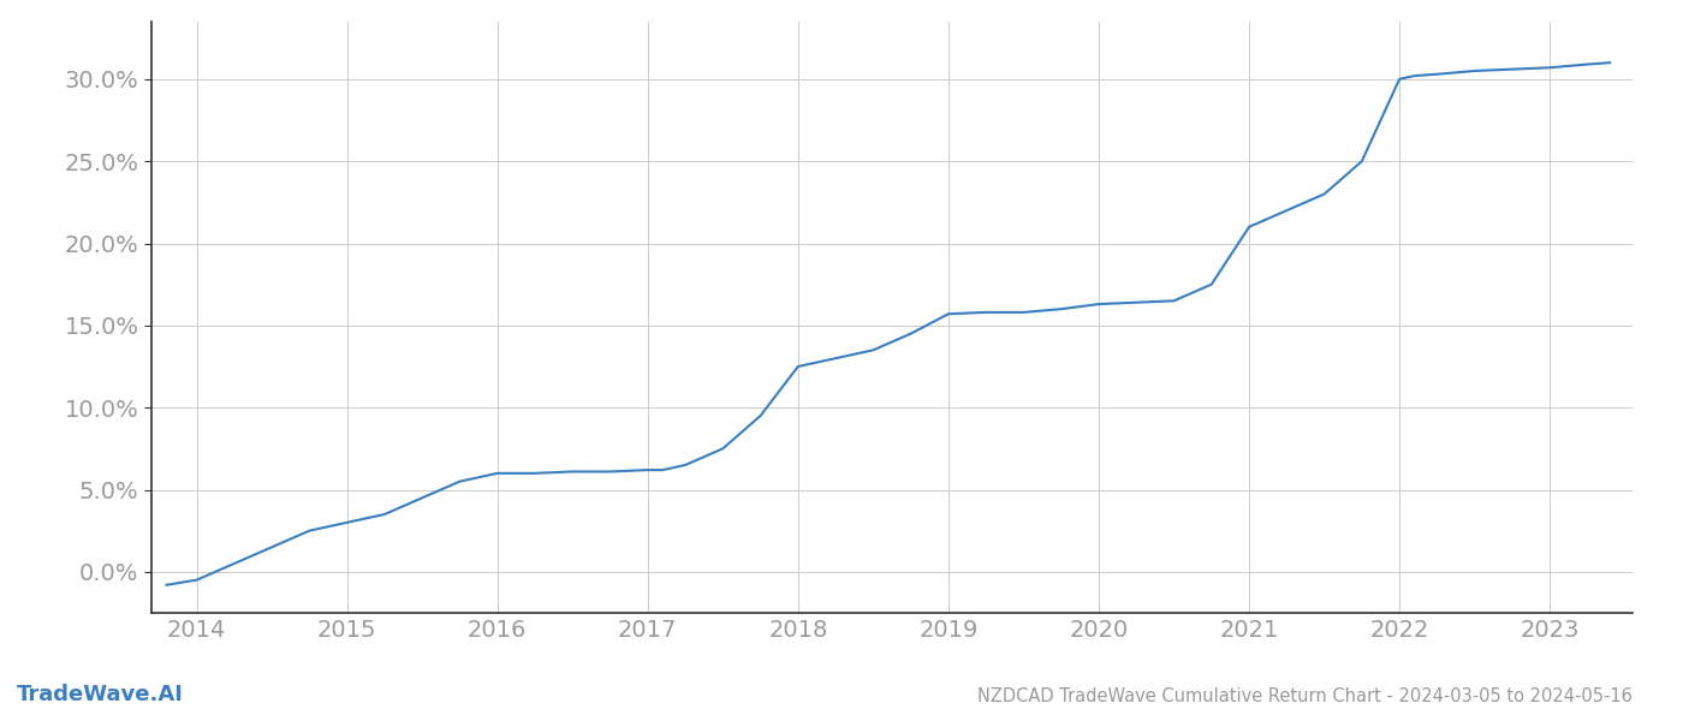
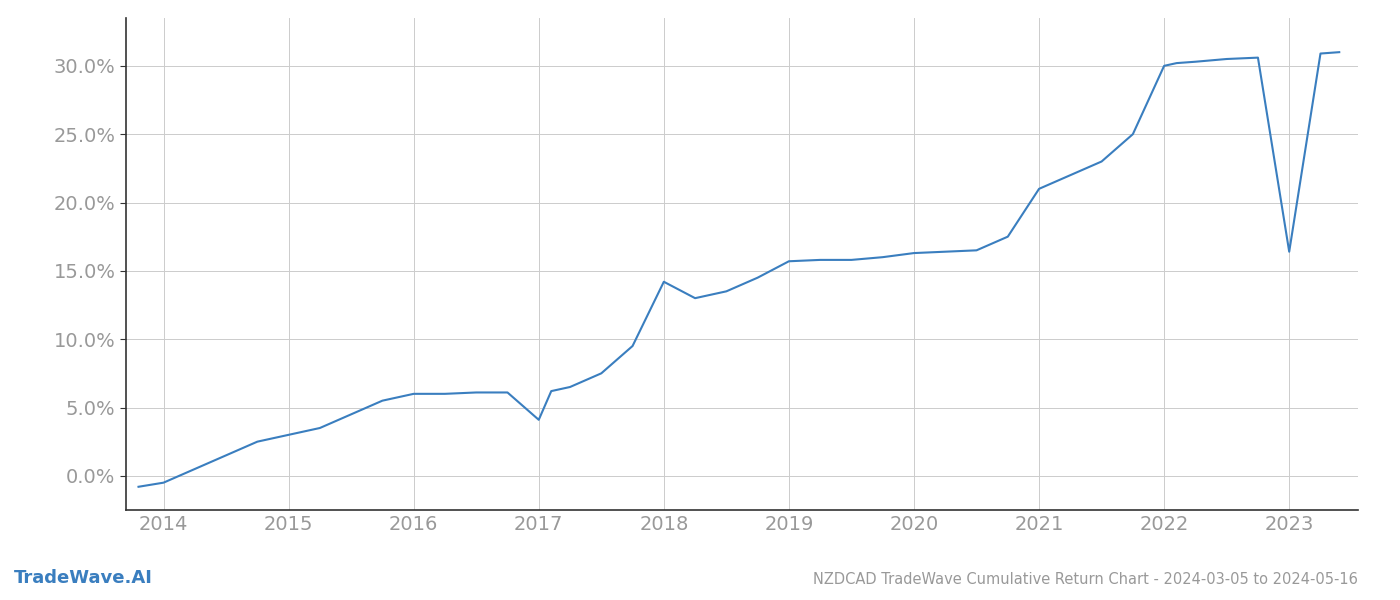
2017: 6.2% -> 4.1%
2018: 12.5% -> 14.2%
2023: 30.7% -> 16.4%
